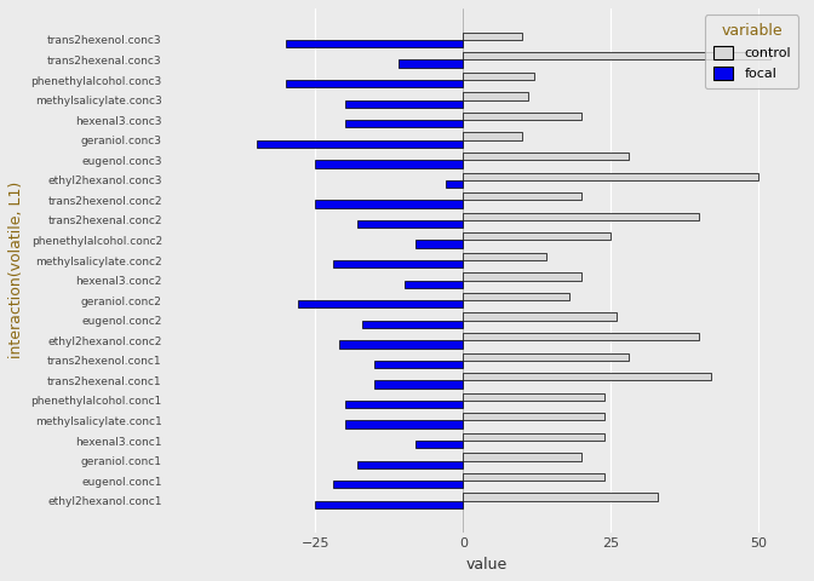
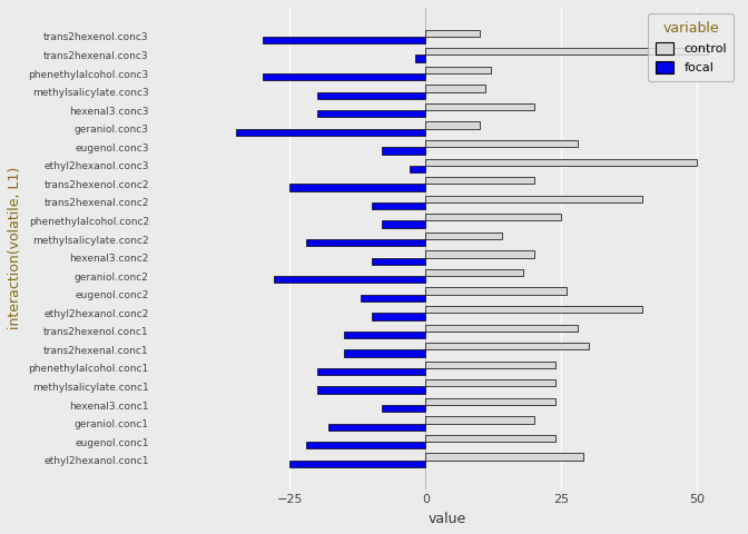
focal/trans2hexenal.conc3: -11 -> -2
focal/eugenol.conc3: -25 -> -8
focal/trans2hexenal.conc2: -18 -> -10
focal/eugenol.conc2: -17 -> -12
focal/ethyl2hexanol.conc2: -21 -> -10
control/trans2hexenal.conc1: 42 -> 30
control/ethyl2hexanol.conc1: 33 -> 29
